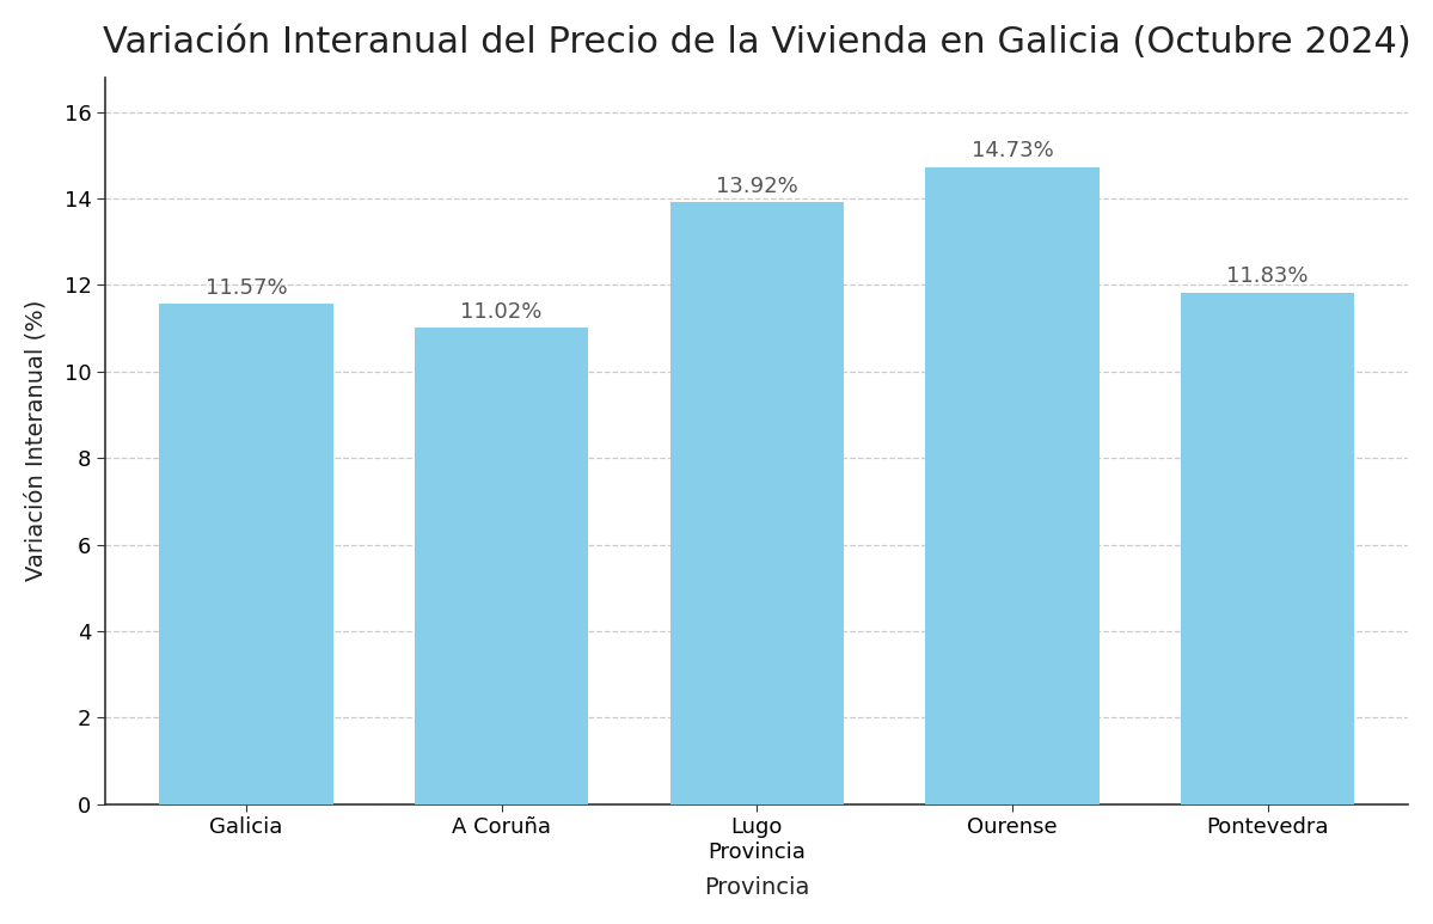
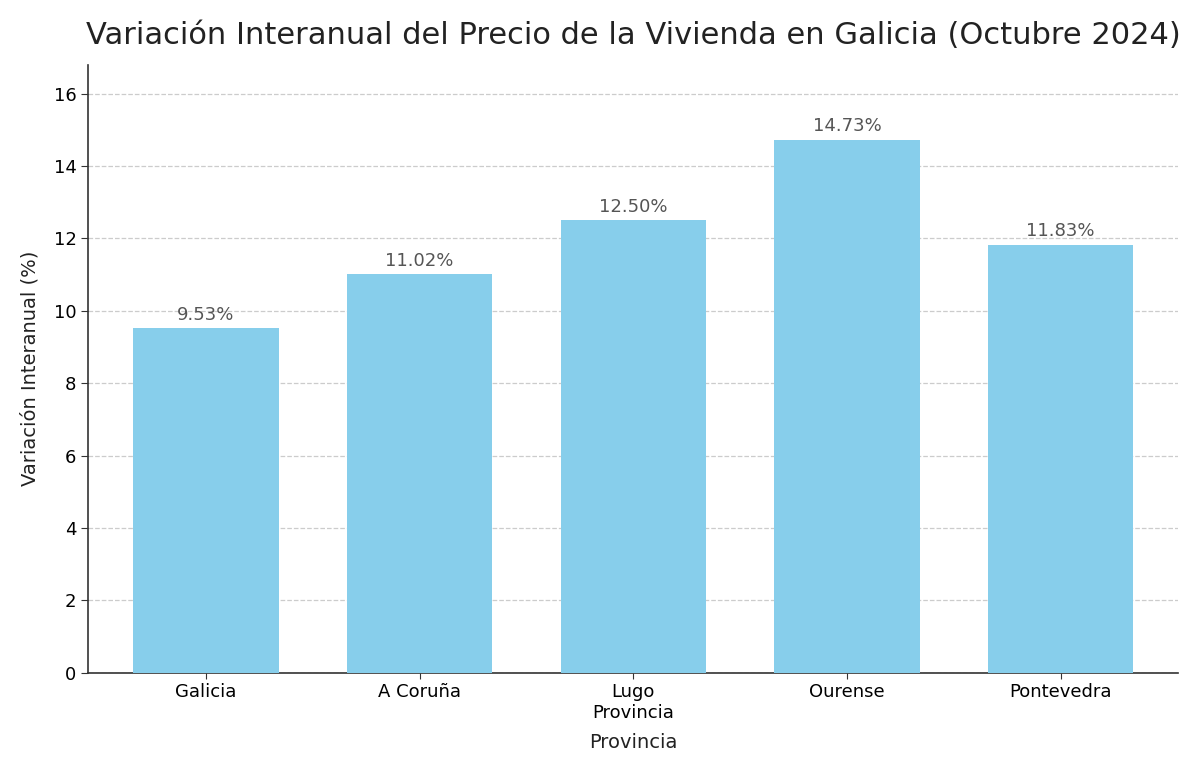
Galicia: 11.57% -> 9.53%
Lugo Provincia: 13.92% -> 12.50%
